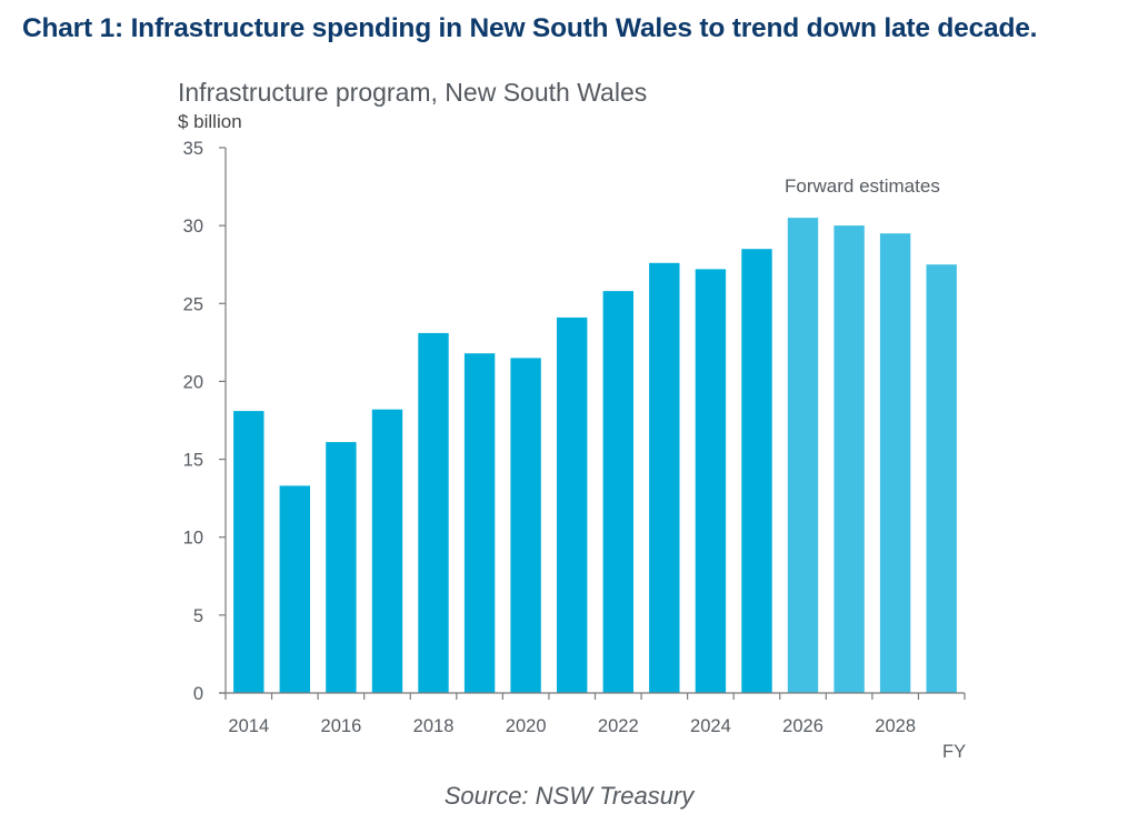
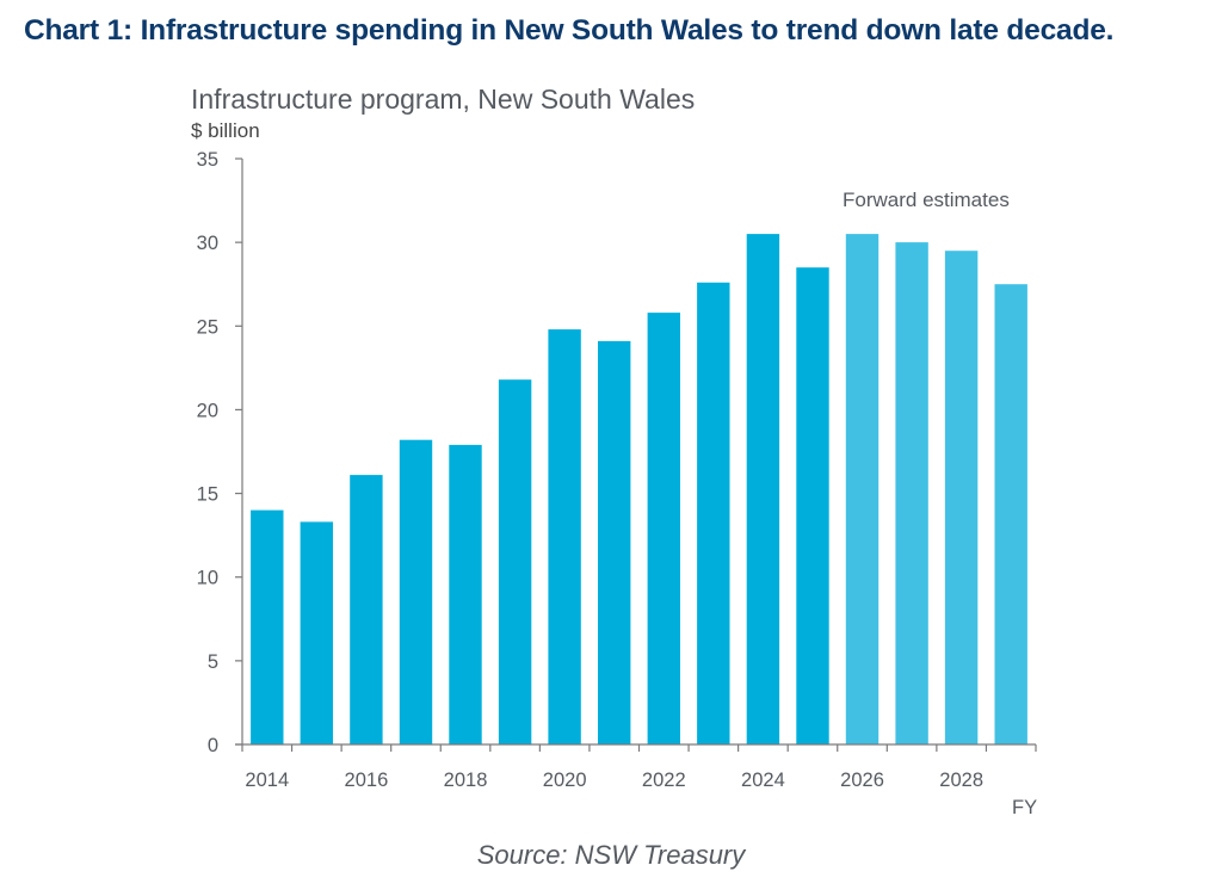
2014: 18.1 -> 14.0
2018: 23.1 -> 17.9
2020: 21.5 -> 24.8
2024: 27.2 -> 30.5
